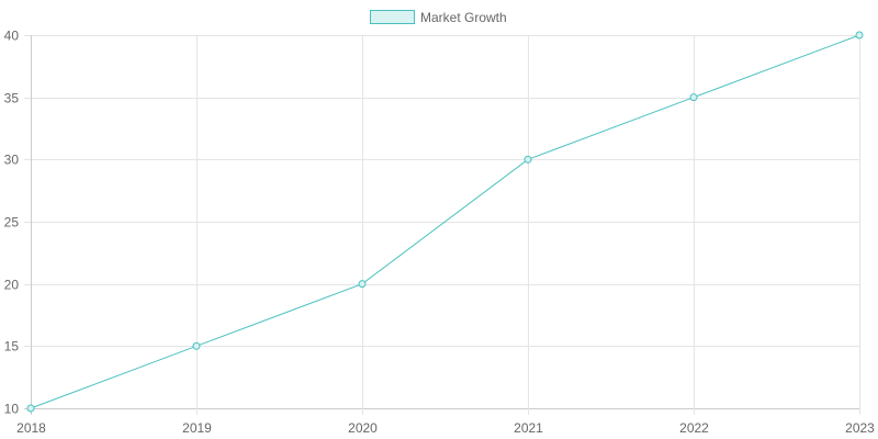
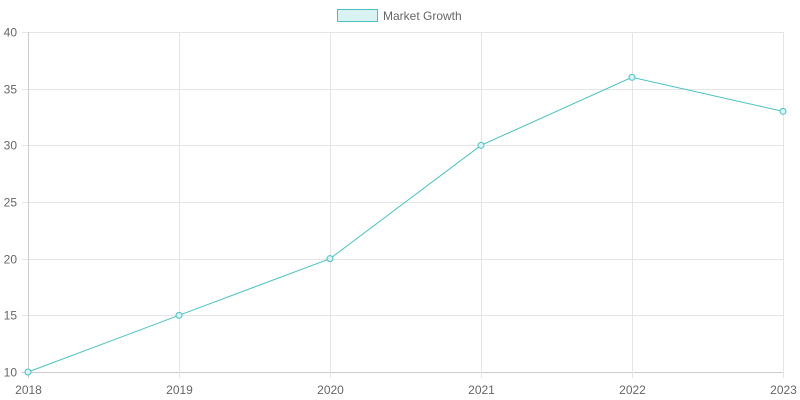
2022: 35 -> 36
2023: 40 -> 33
